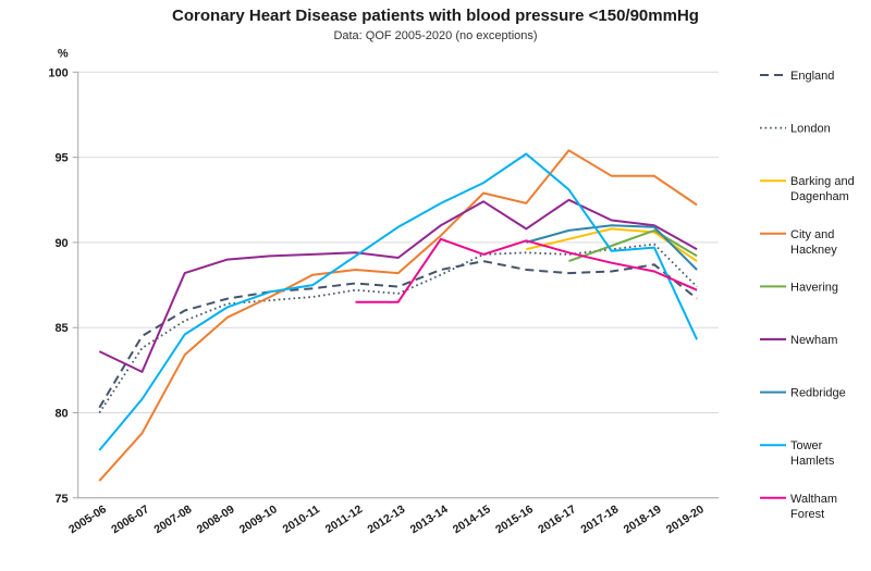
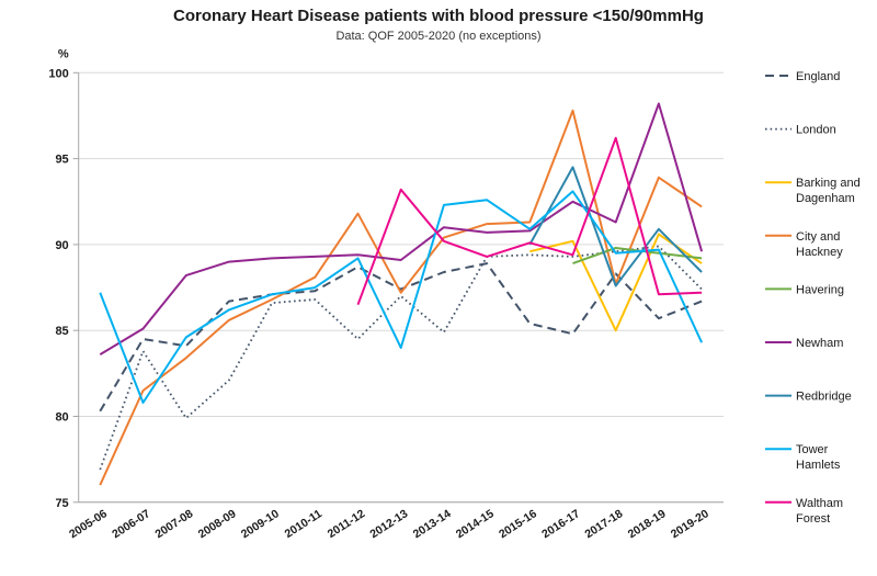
London/2005-06: 80.0 -> 76.9
Tower Hamlets/2005-06: 77.8 -> 87.2
City and Hackney/2006-07: 78.8 -> 81.5
Newham/2006-07: 82.4 -> 85.1
England/2007-08: 86.0 -> 84.1
London/2007-08: 85.4 -> 79.9
London/2008-09: 86.4 -> 82.1
England/2011-12: 87.6 -> 88.7
London/2011-12: 87.2 -> 84.5
City and Hackney/2011-12: 88.4 -> 91.8
City and Hackney/2012-13: 88.2 -> 87.2
Tower Hamlets/2012-13: 90.9 -> 84.0
Waltham Forest/2012-13: 86.5 -> 93.2
London/2013-14: 88.1 -> 84.9
City and Hackney/2014-15: 92.9 -> 91.2
Newham/2014-15: 92.4 -> 90.7
Tower Hamlets/2014-15: 93.5 -> 92.6
England/2015-16: 88.4 -> 85.4
City and Hackney/2015-16: 92.3 -> 91.3
Tower Hamlets/2015-16: 95.2 -> 90.9
England/2016-17: 88.2 -> 84.8
City and Hackney/2016-17: 95.4 -> 97.8
Redbridge/2016-17: 90.7 -> 94.5
Barking and Dagenham/2017-18: 90.8 -> 85.0
City and Hackney/2017-18: 93.9 -> 87.7
Redbridge/2017-18: 91.0 -> 87.6
Waltham Forest/2017-18: 88.8 -> 96.2
England/2018-19: 88.7 -> 85.7
Havering/2018-19: 90.7 -> 89.5
Newham/2018-19: 91.0 -> 98.2
Waltham Forest/2018-19: 88.3 -> 87.1
